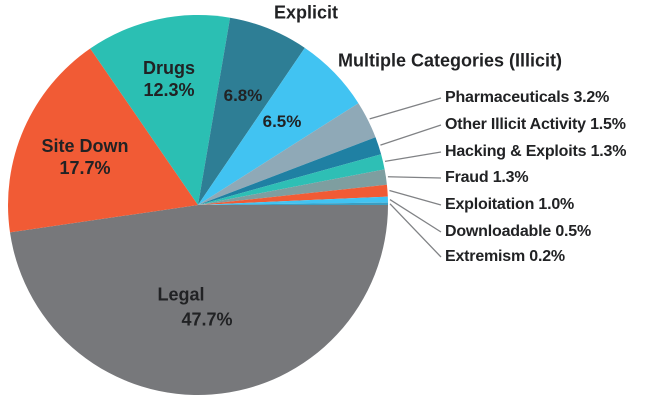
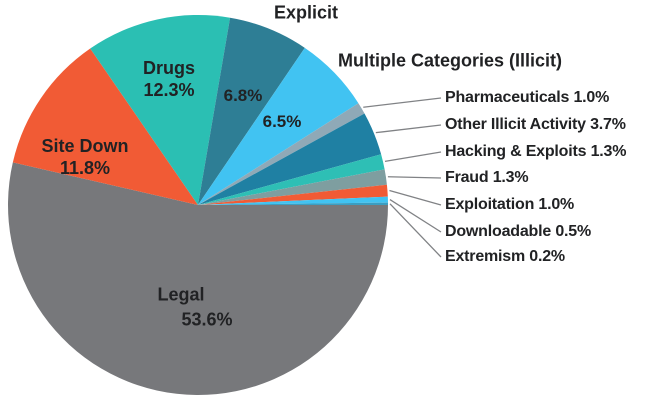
Legal: 47.7% -> 53.6%
Site Down: 17.7% -> 11.8%
Pharmaceuticals: 3.2% -> 1.0%
Other Illicit Activity: 1.5% -> 3.7%
